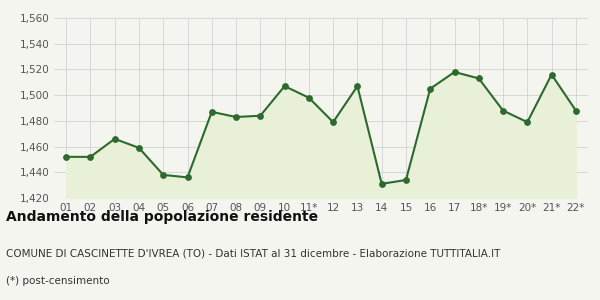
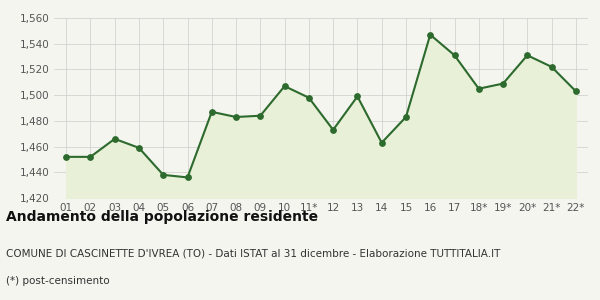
12: 1,479 -> 1,473
13: 1,507 -> 1,499
14: 1,431 -> 1,463
15: 1,434 -> 1,483
16: 1,505 -> 1,547
17: 1,518 -> 1,531
18*: 1,513 -> 1,505
19*: 1,488 -> 1,509
20*: 1,479 -> 1,531
21*: 1,516 -> 1,522
22*: 1,488 -> 1,503
